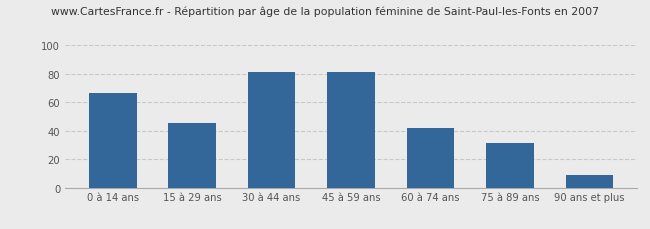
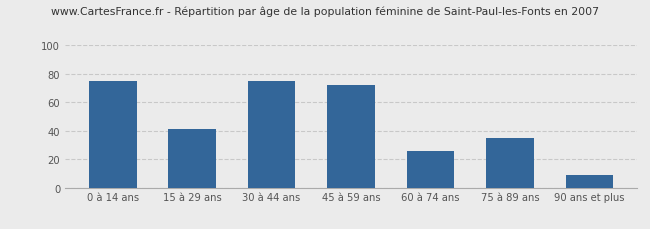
0 à 14 ans: 66 -> 75
15 à 29 ans: 45 -> 41
30 à 44 ans: 81 -> 75
45 à 59 ans: 81 -> 72
60 à 74 ans: 42 -> 26
75 à 89 ans: 31 -> 35
